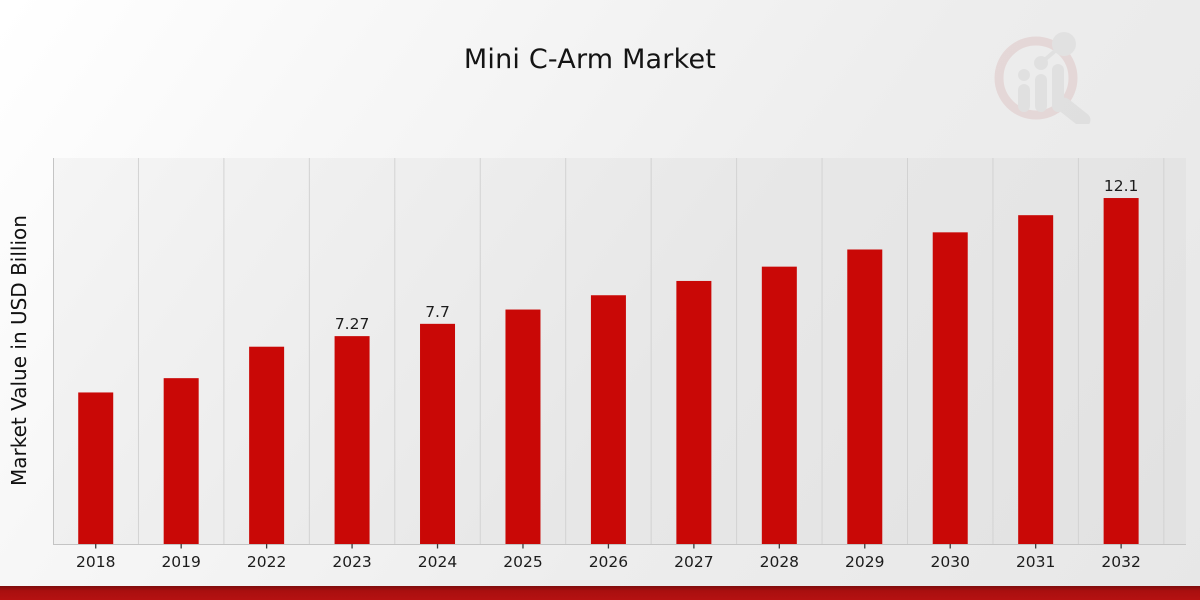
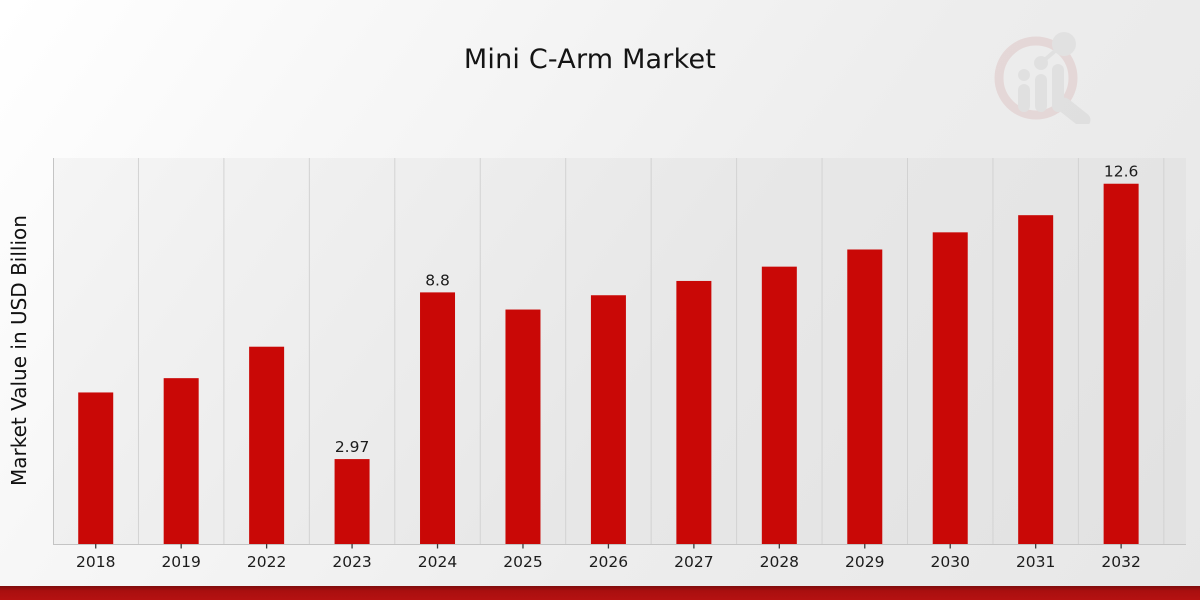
2023: 7.27 -> 2.97
2024: 7.7 -> 8.8
2032: 12.1 -> 12.6
